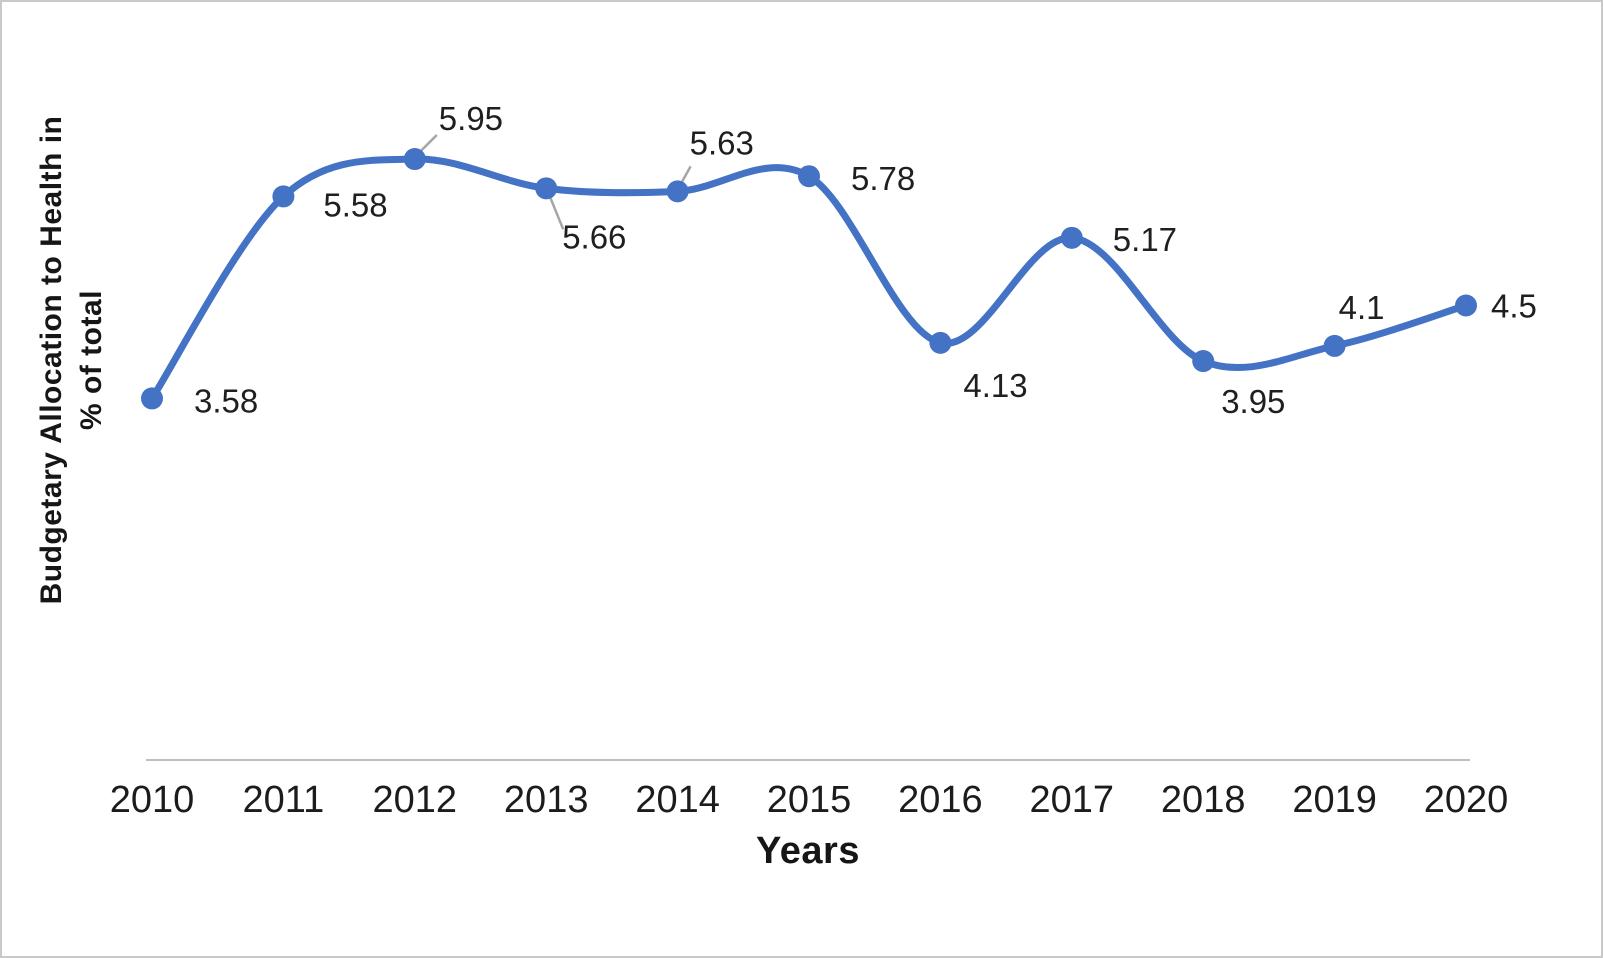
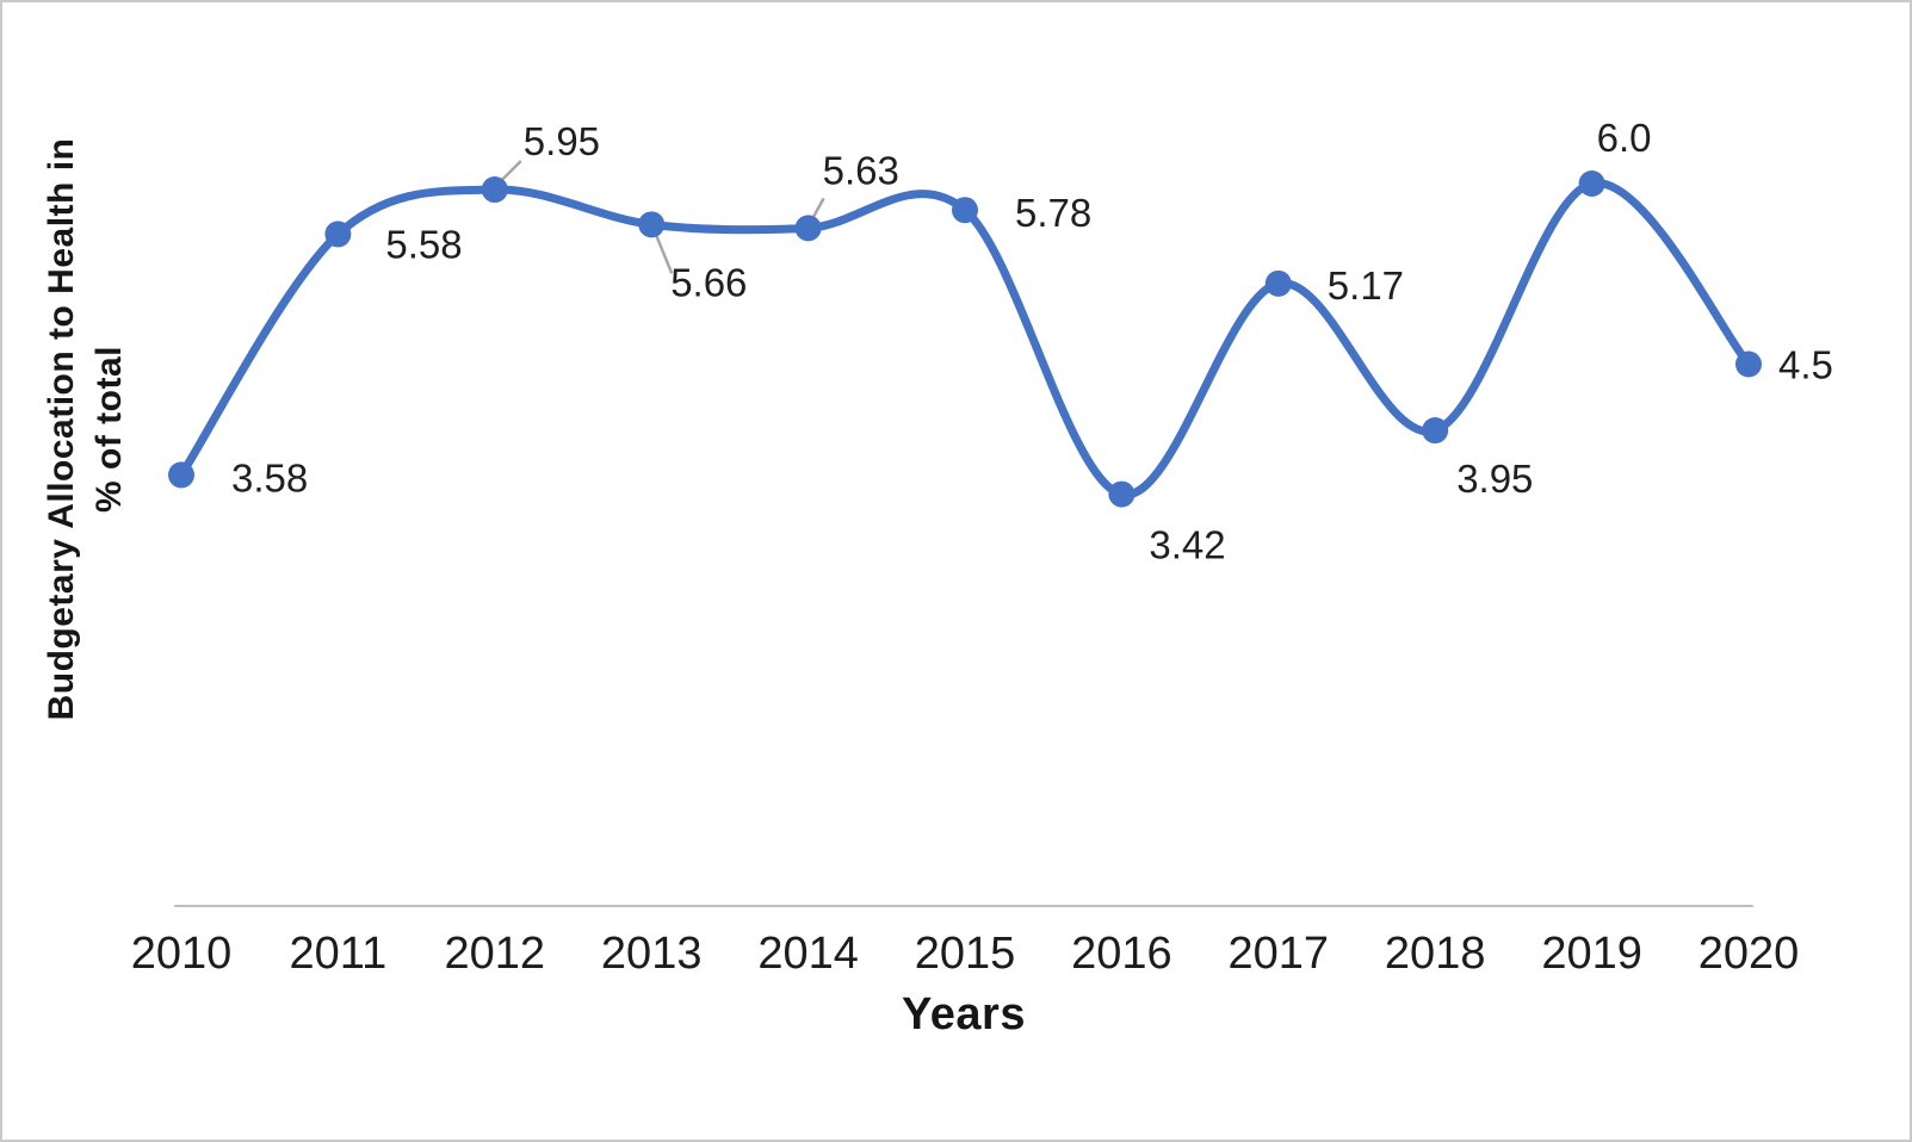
2016: 4.13 -> 3.42
2019: 4.1 -> 6.0
